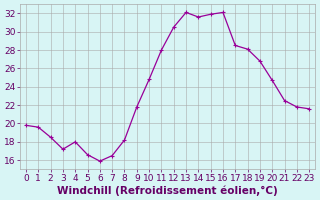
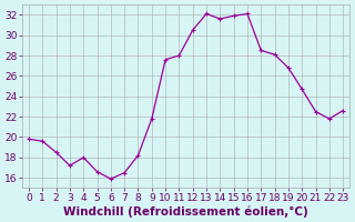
10: 24.8 -> 27.6
23: 21.6 -> 22.6
